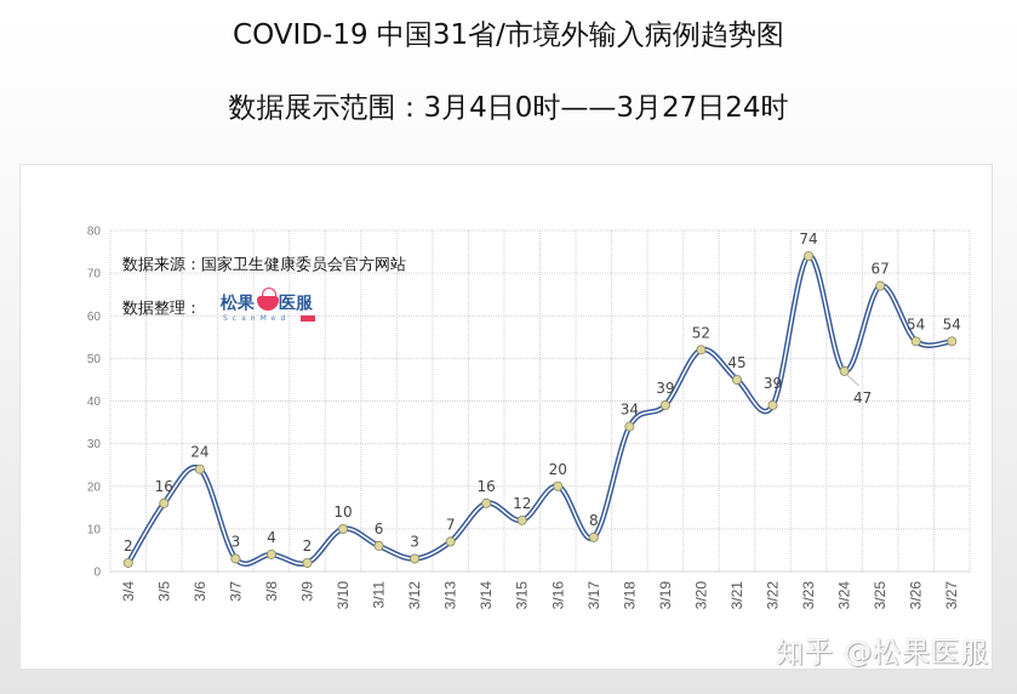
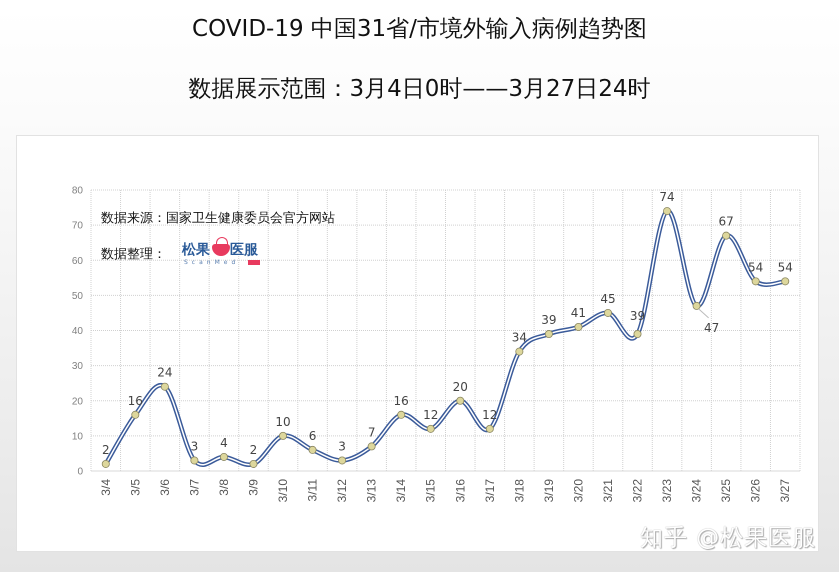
3/17: 8 -> 12
3/20: 52 -> 41
